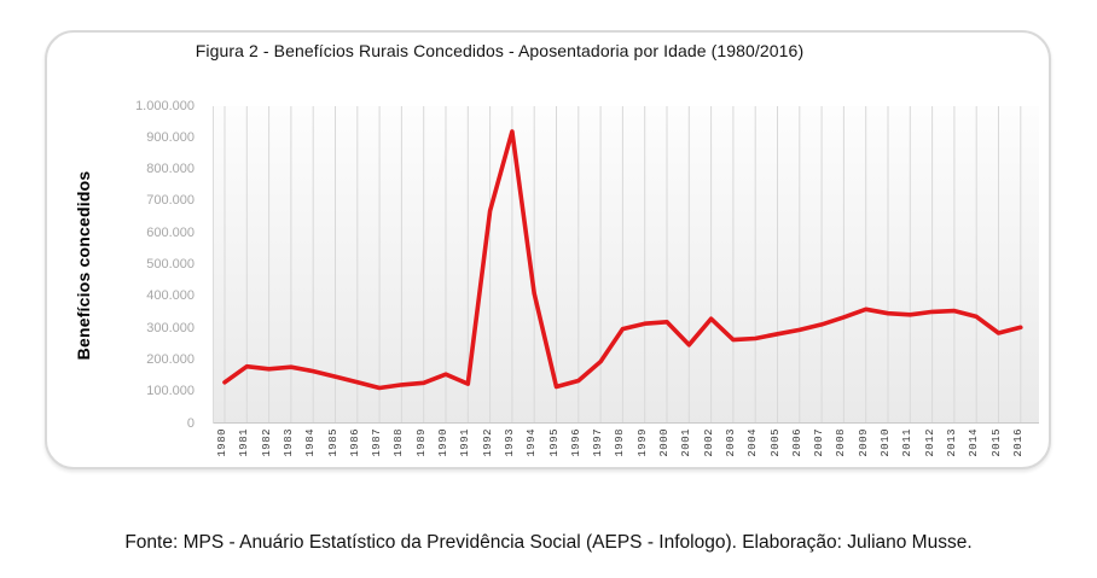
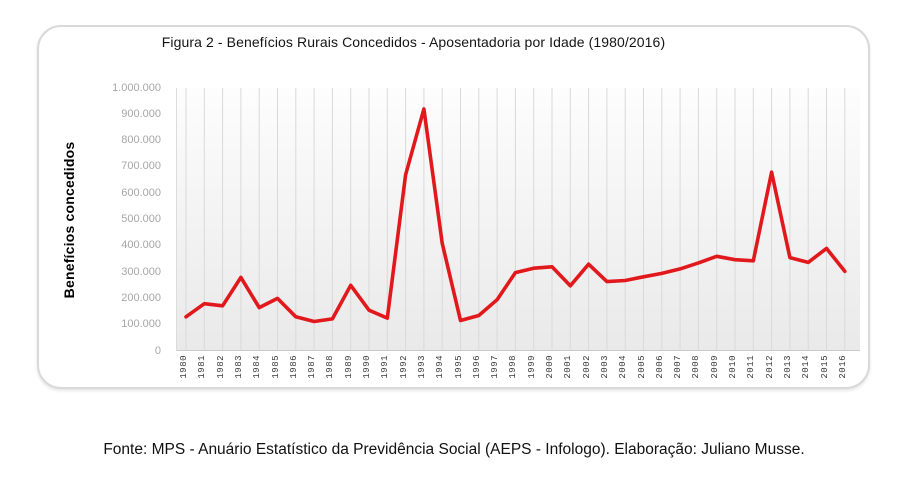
1983: 180000 -> 280000
1985: 150000 -> 200000
1989: 130000 -> 250000
2012: 350000 -> 680000
2015: 280000 -> 390000
